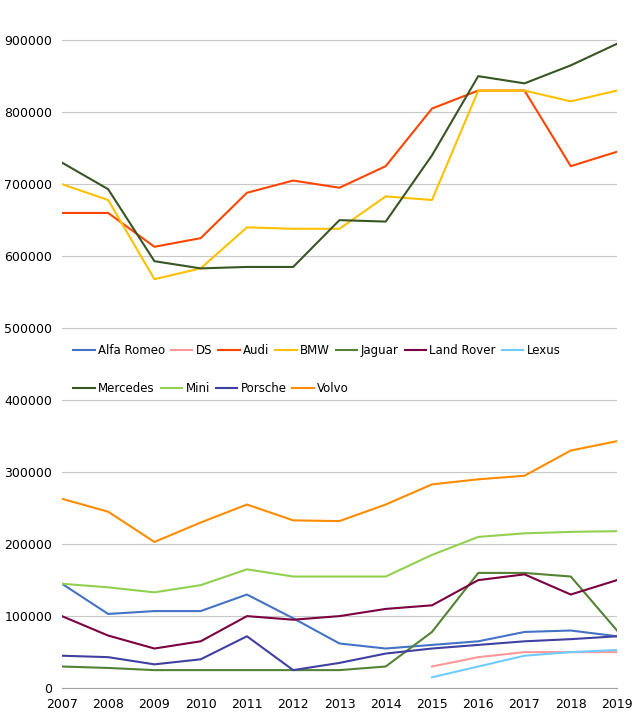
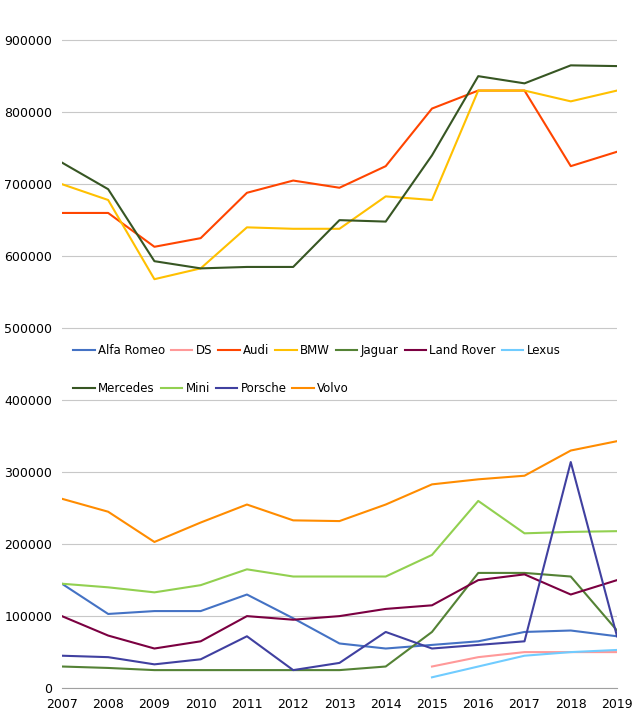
Porsche/2014: 48000 -> 78000
Mini/2016: 210000 -> 260000
Porsche/2018: 68000 -> 314000
Mercedes/2019: 895000 -> 864000
